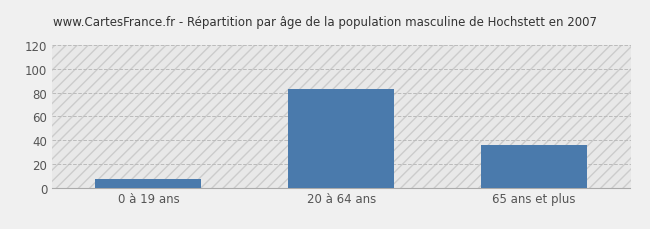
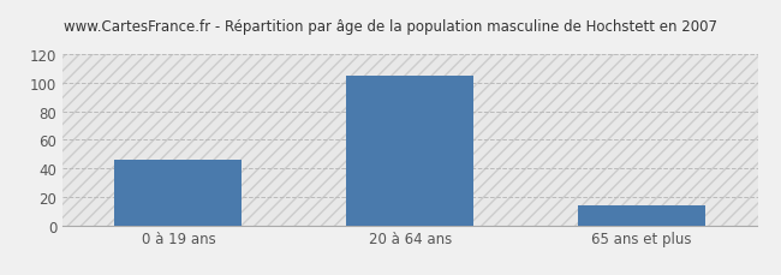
0 à 19 ans: 7 -> 46
20 à 64 ans: 83 -> 105
65 ans et plus: 36 -> 14
